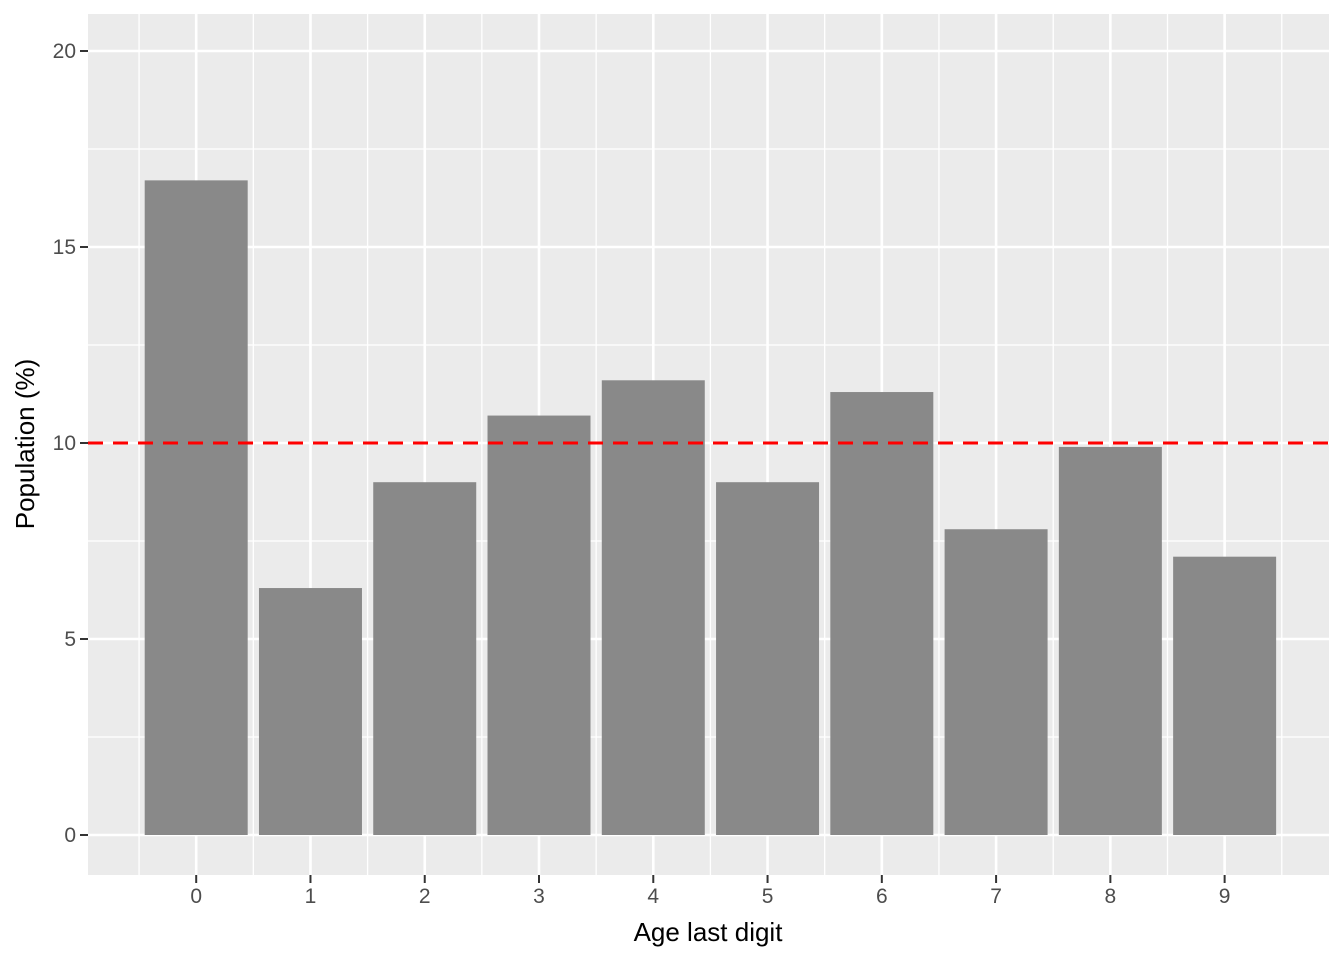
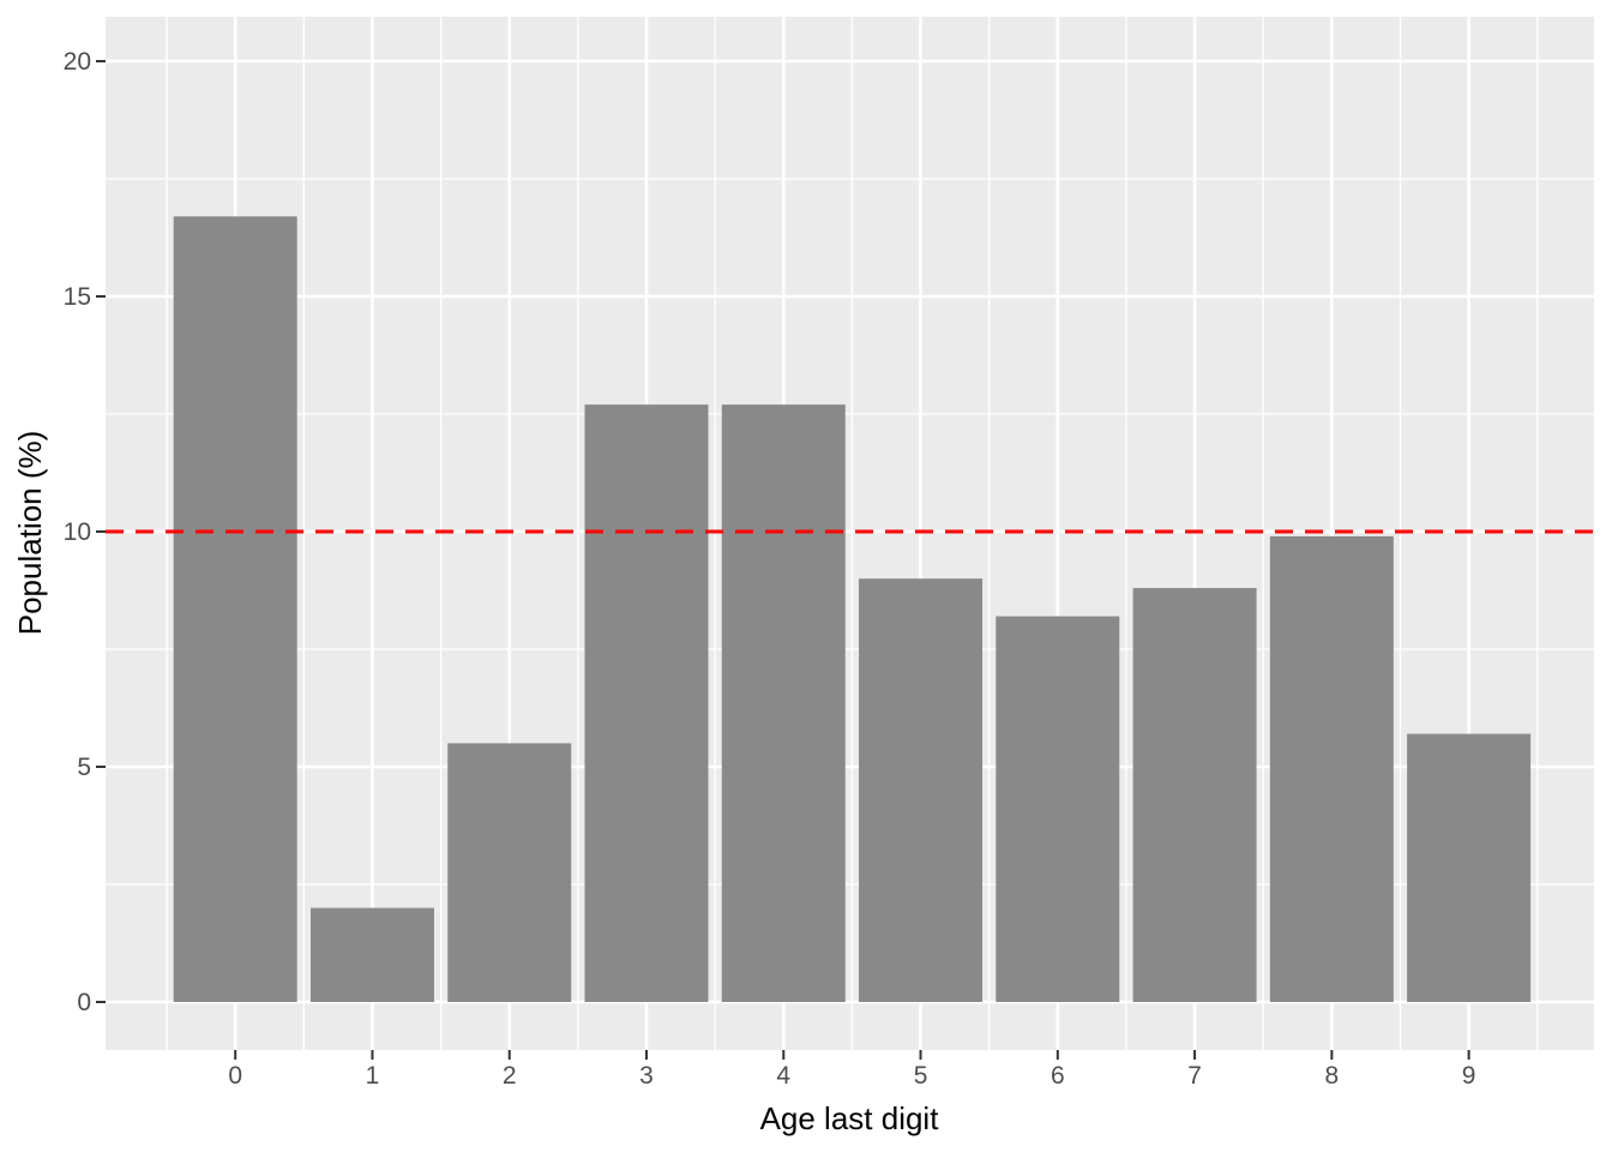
1: 6.3 -> 2.0
2: 9.0 -> 5.5
3: 10.7 -> 12.7
4: 11.6 -> 12.7
6: 11.3 -> 8.2
7: 7.8 -> 8.8
9: 7.1 -> 5.7
